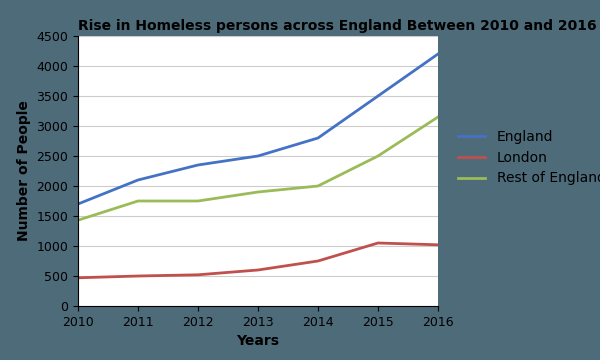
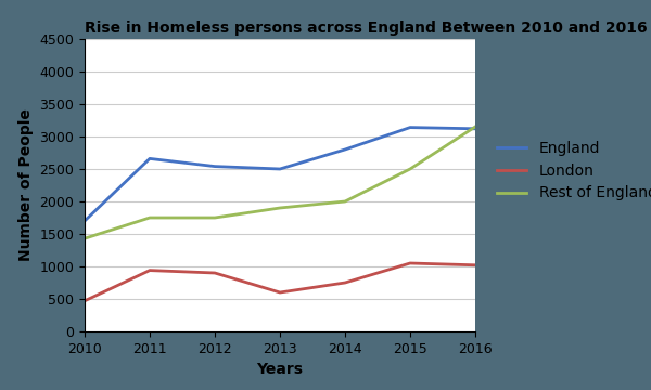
England/2011: 2100 -> 2660
London/2011: 500 -> 940
England/2012: 2350 -> 2540
London/2012: 520 -> 900
England/2015: 3500 -> 3140
England/2016: 4200 -> 3120
